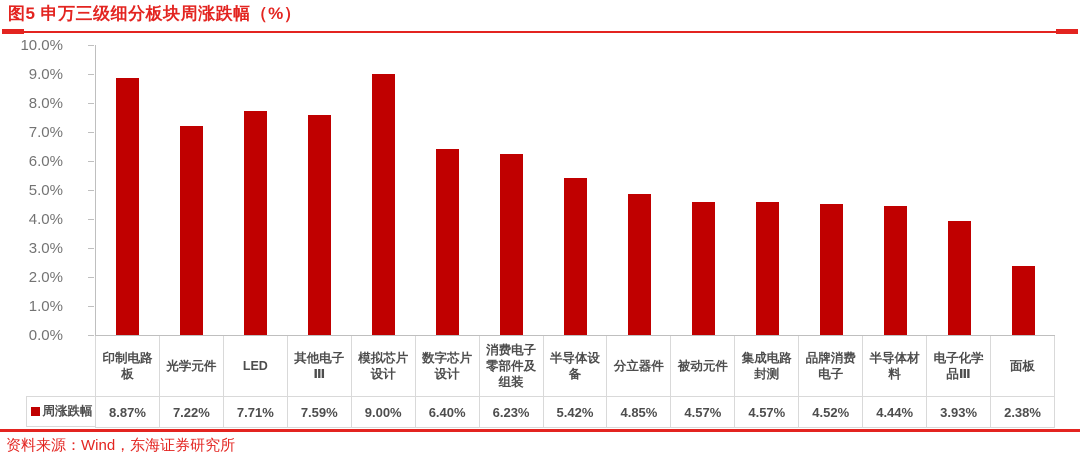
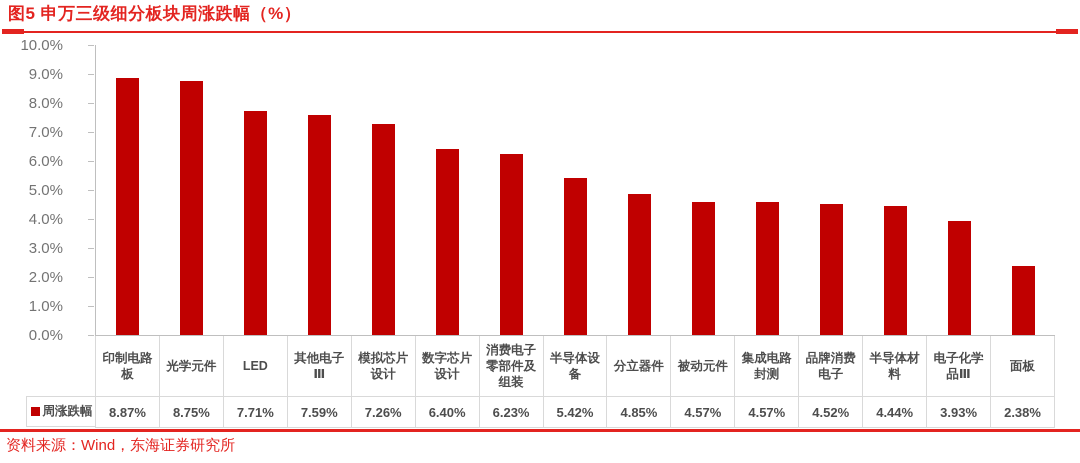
光学元件: 7.22% -> 8.75%
模拟芯片设计: 9.00% -> 7.26%
